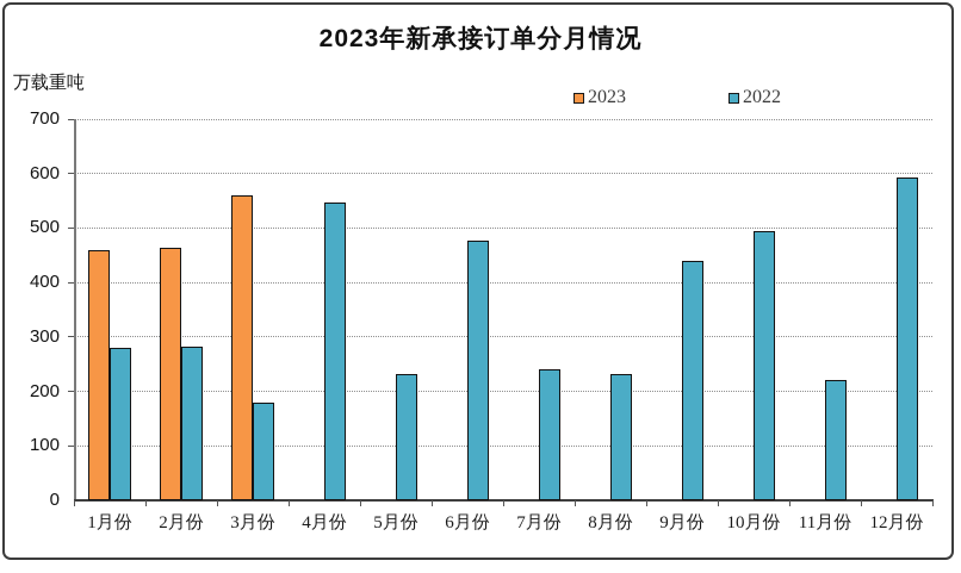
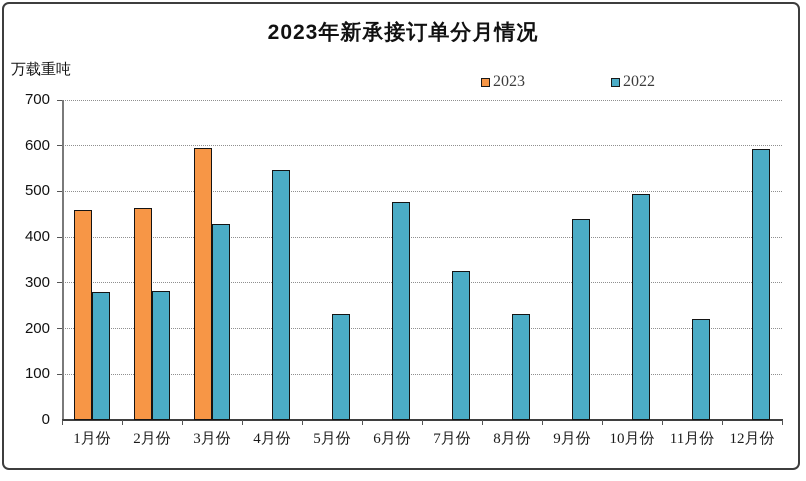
2023/3月份: 560 -> 600
2022/3月份: 180 -> 430
2022/7月份: 240 -> 330
